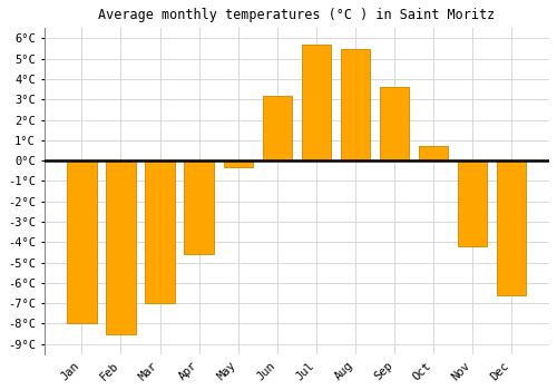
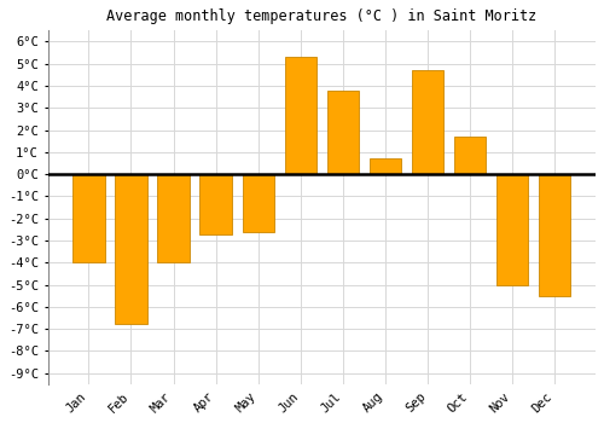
Jan: -8.0°C -> -4.0°C
Feb: -8.5°C -> -6.8°C
Mar: -7.0°C -> -4.0°C
Apr: -4.6°C -> -2.7°C
May: -0.3°C -> -2.6°C
Jun: 3.2°C -> 5.3°C
Jul: 5.7°C -> 3.8°C
Aug: 5.5°C -> 0.7°C
Sep: 3.6°C -> 4.7°C
Oct: 0.7°C -> 1.7°C
Nov: -4.2°C -> -5.0°C
Dec: -6.6°C -> -5.5°C
